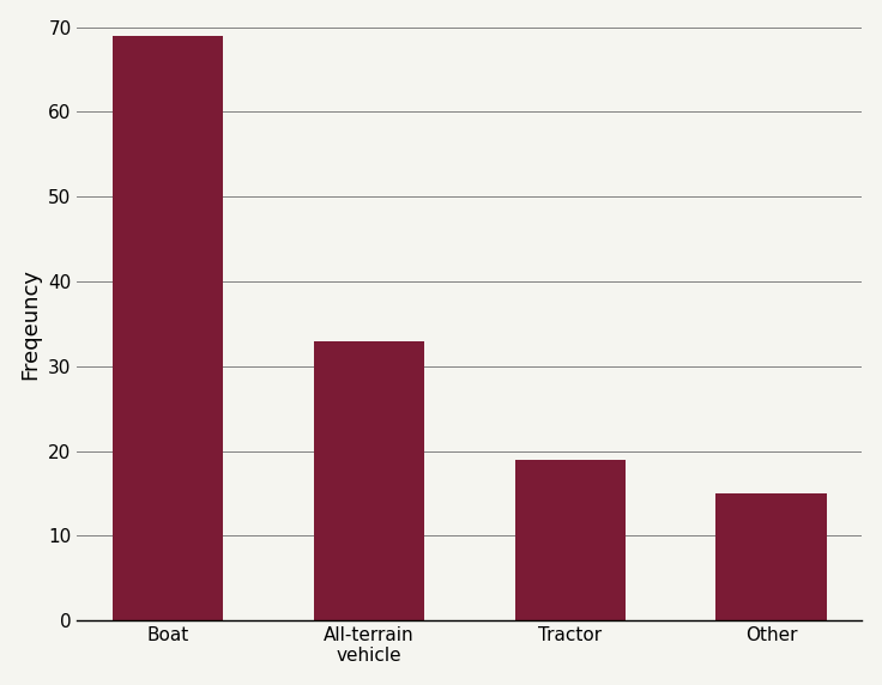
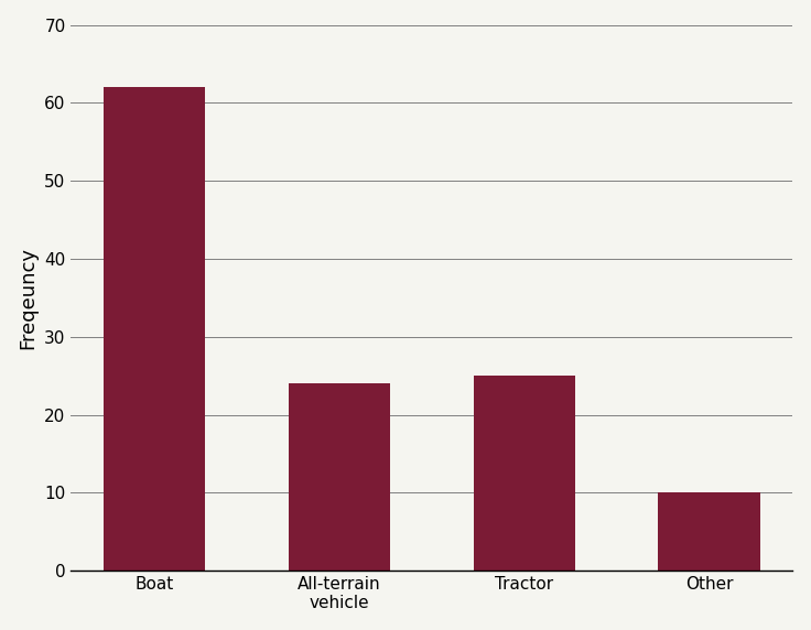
Boat: 69 -> 62
All-terrain vehicle: 33 -> 24
Tractor: 19 -> 25
Other: 15 -> 10
